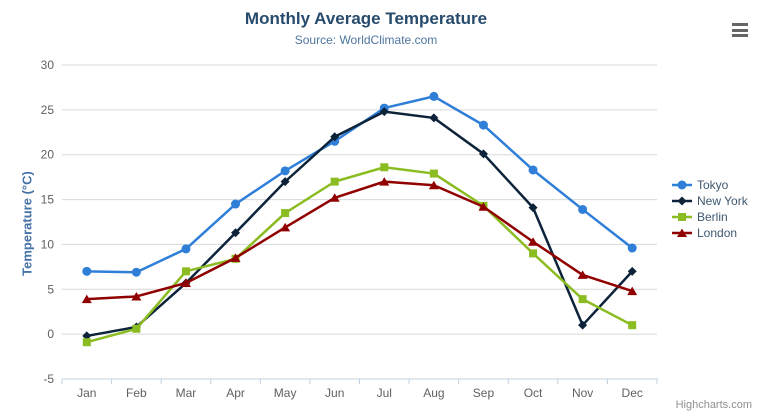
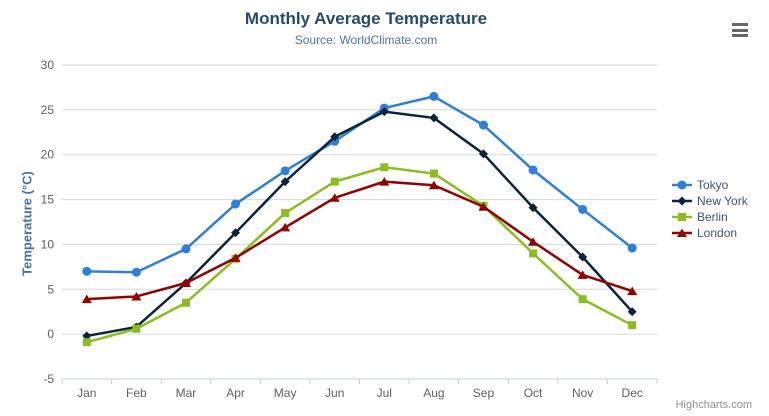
Berlin/Mar: 7 -> 4
New York/Nov: 1 -> 9
New York/Dec: 7 -> 2
